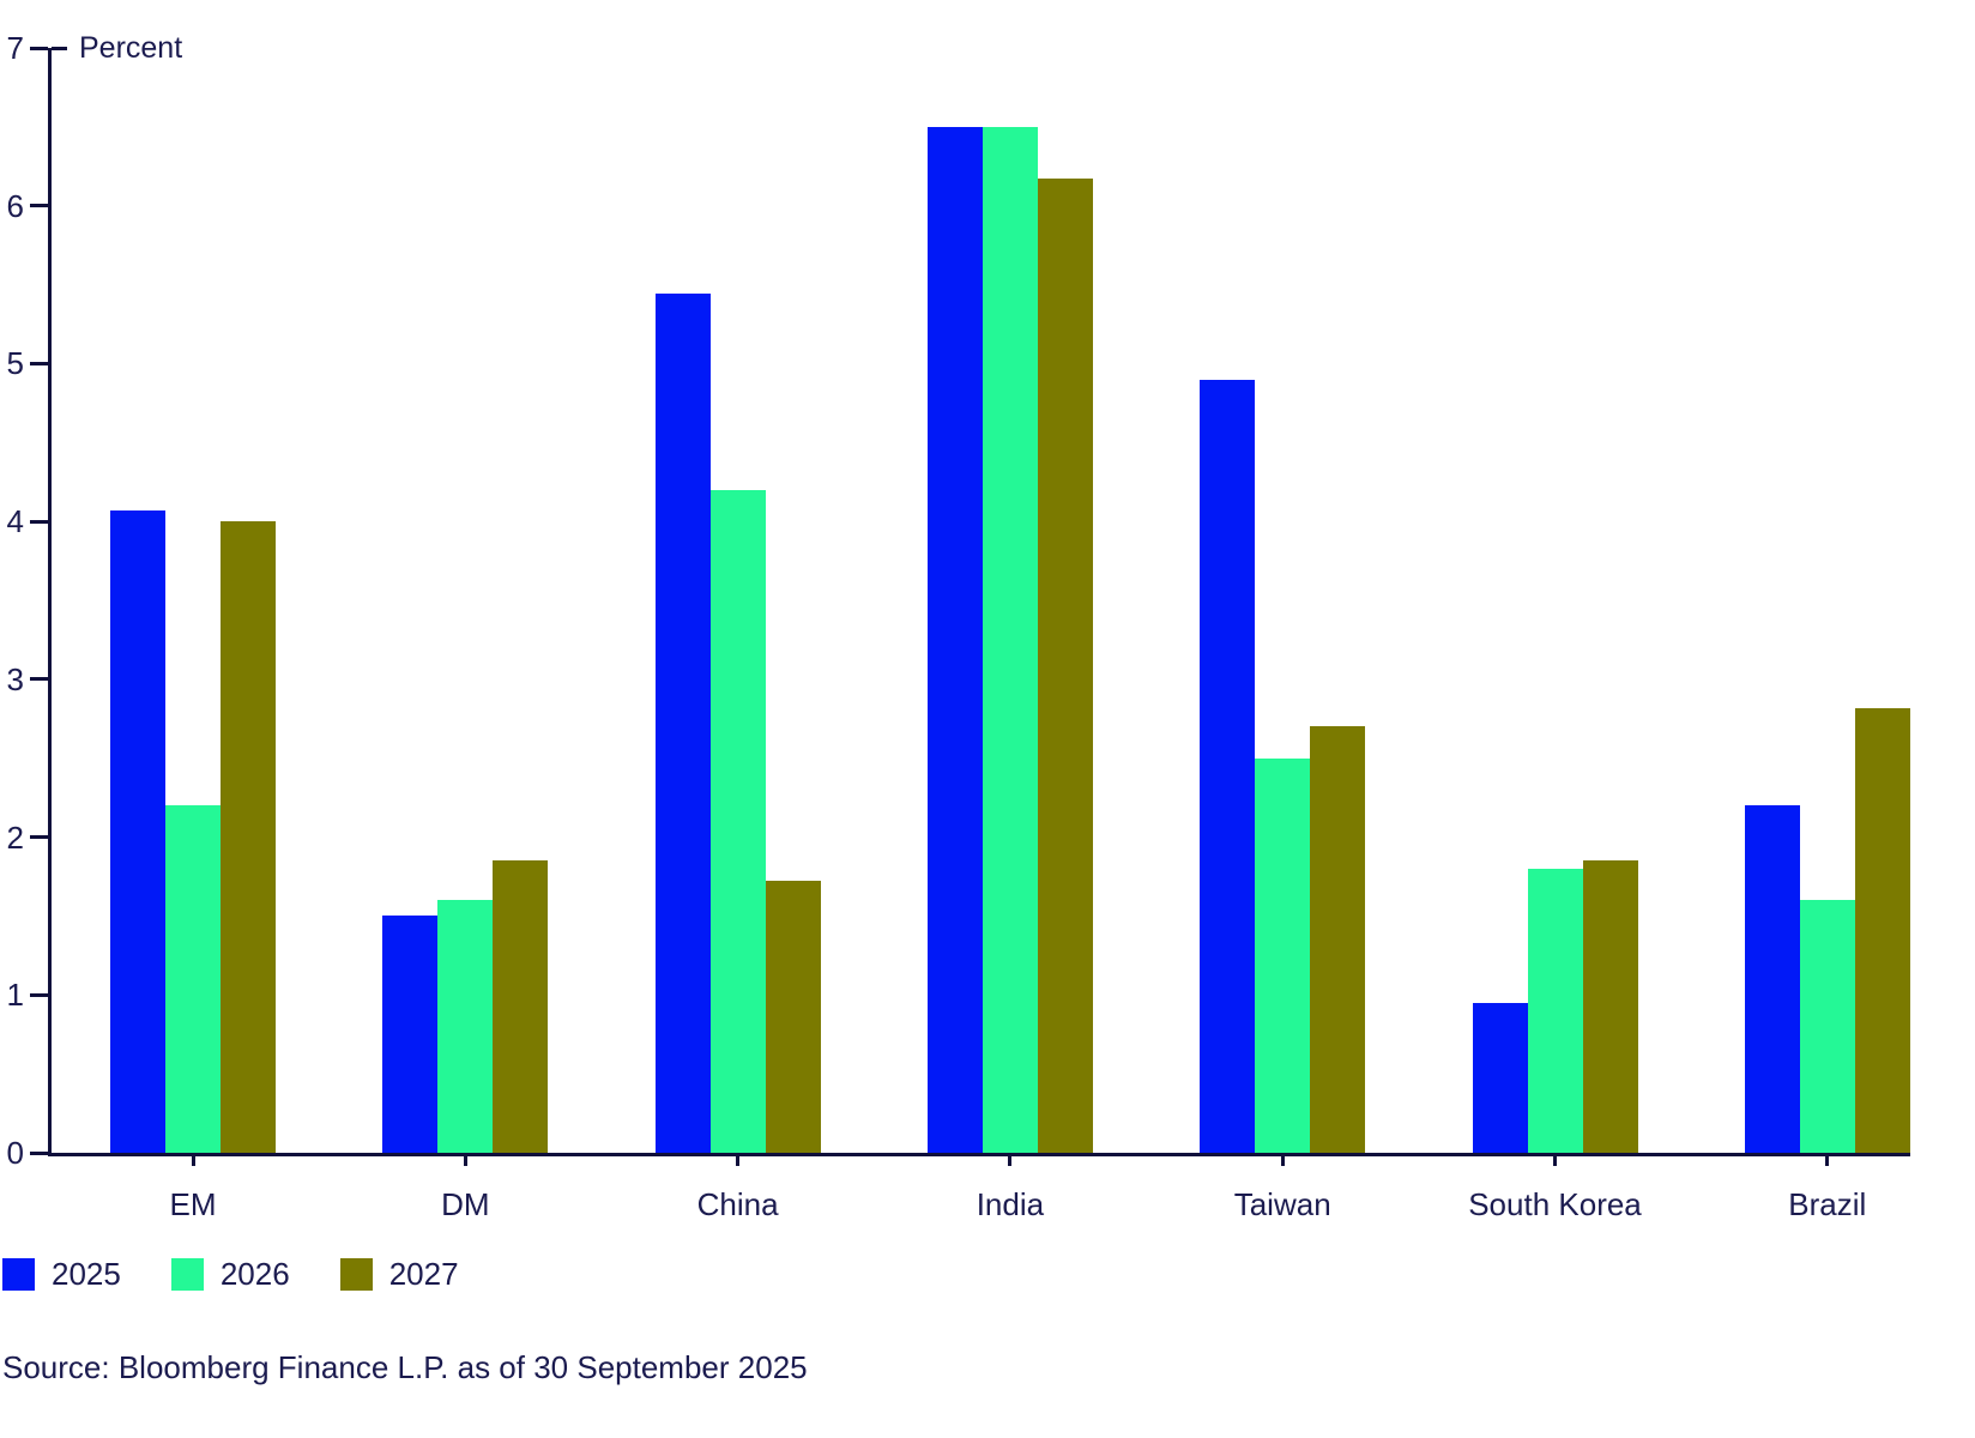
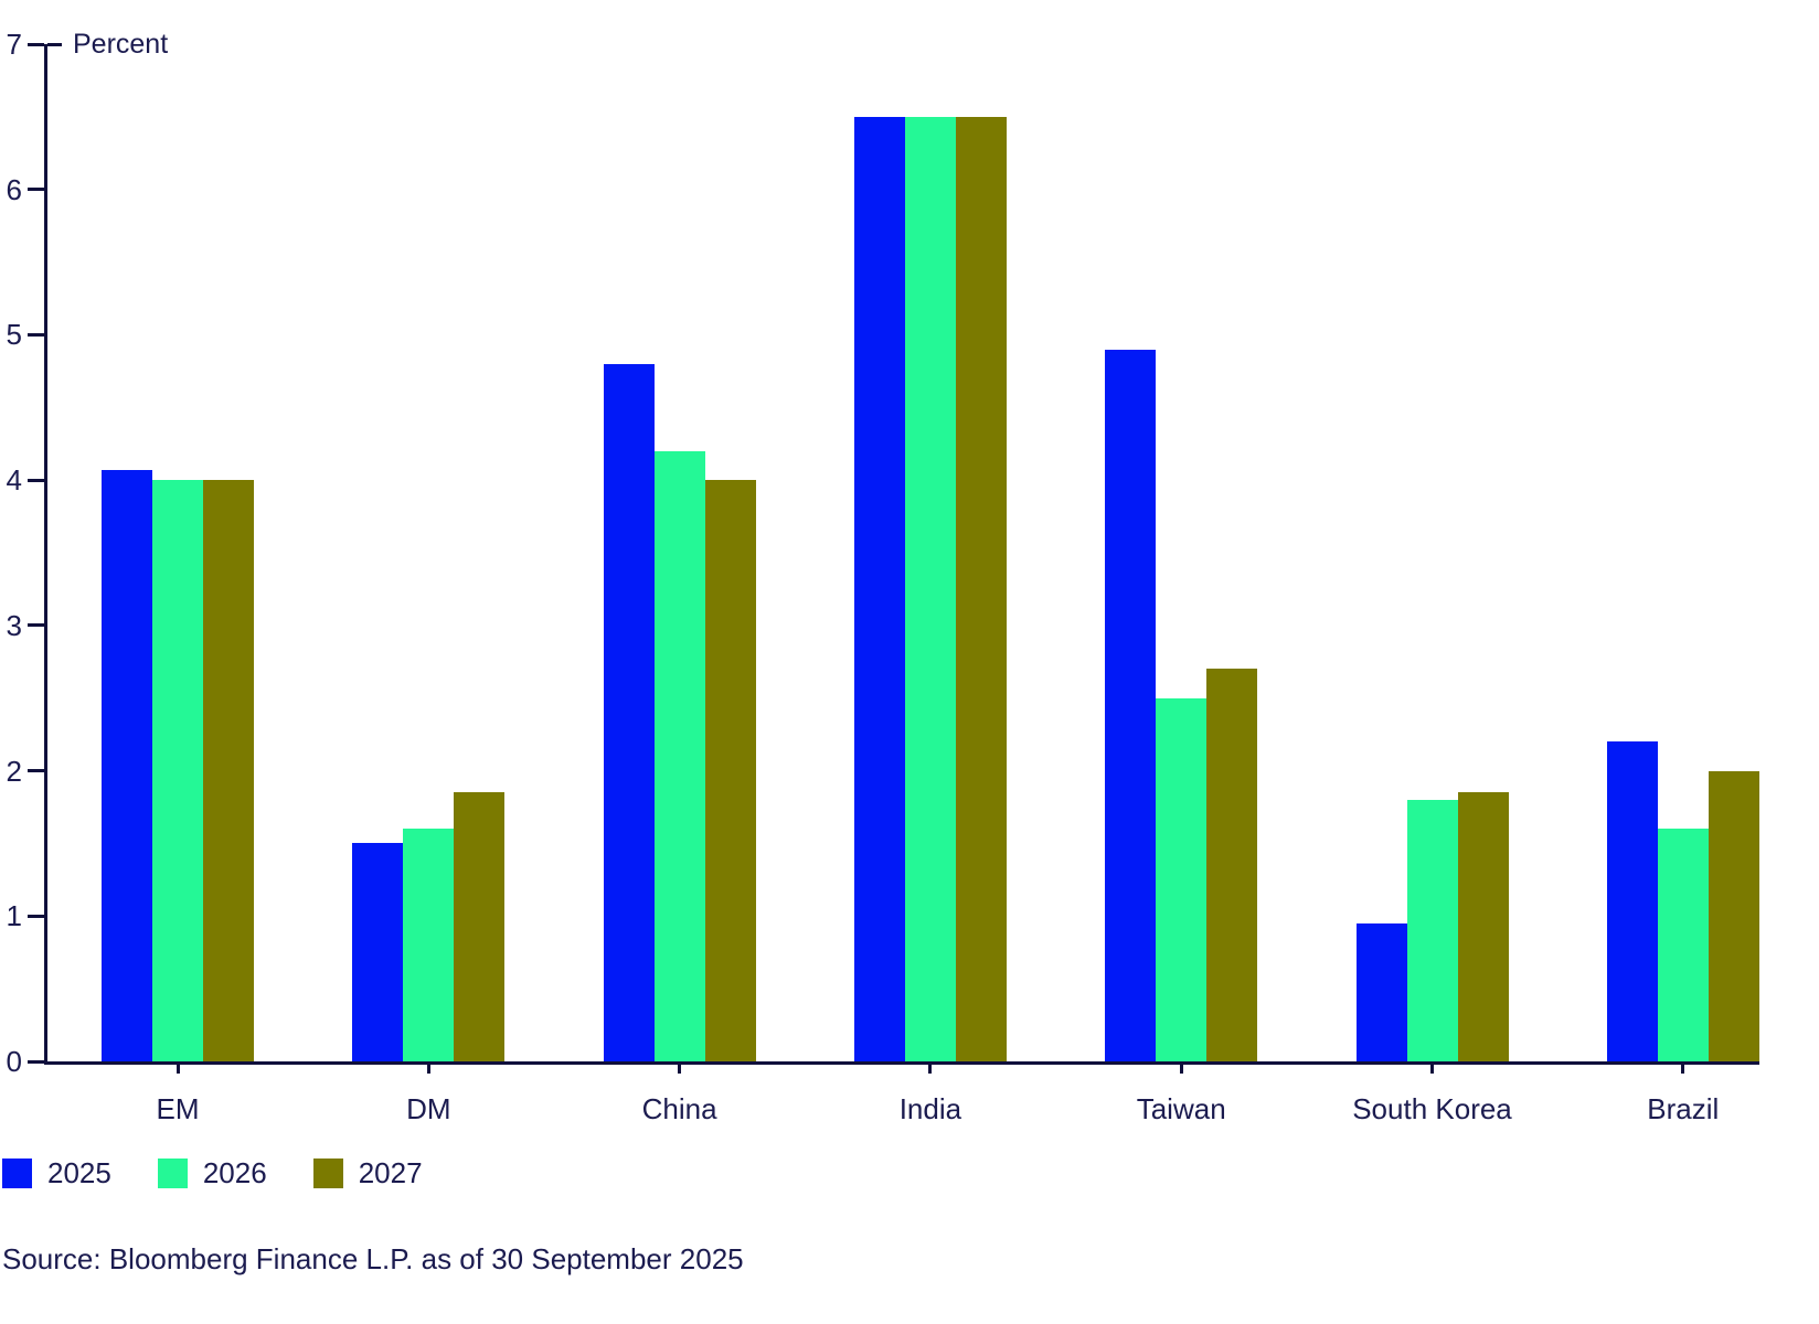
2026/EM: 2.2 -> 4.0
2025/China: 5.44 -> 4.80
2027/China: 1.72 -> 4.00
2027/India: 6.17 -> 6.50
2027/Brazil: 2.82 -> 2.00
